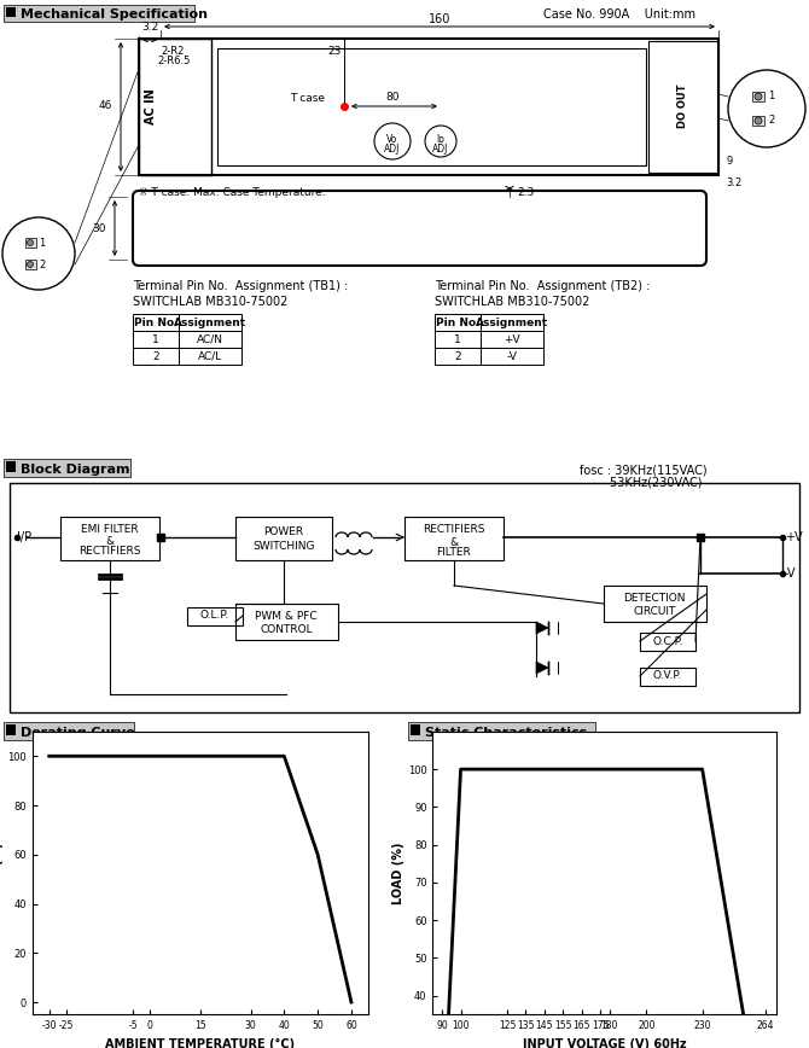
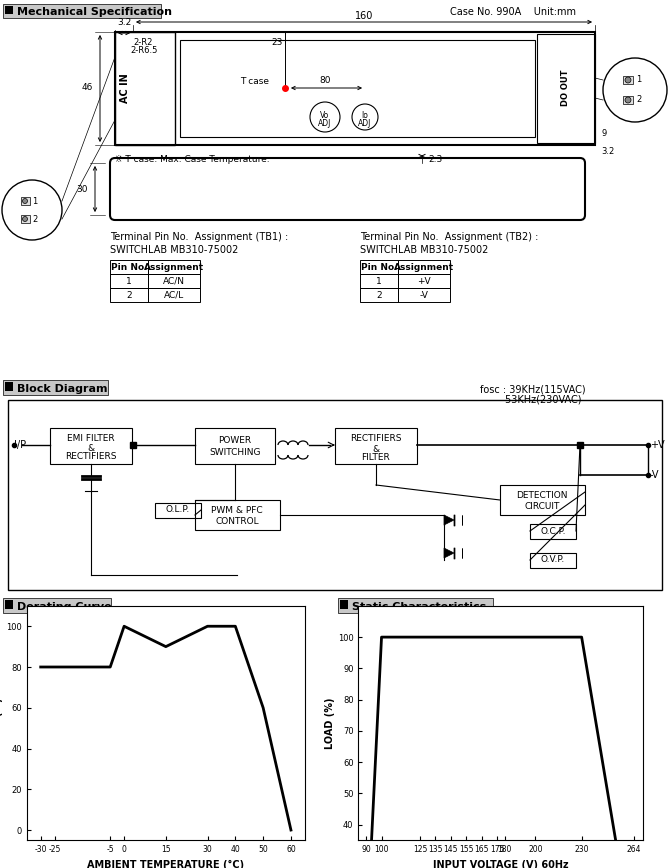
-30: 100 -> 80
-25: 100 -> 80
-5: 100 -> 80
15: 100 -> 90
